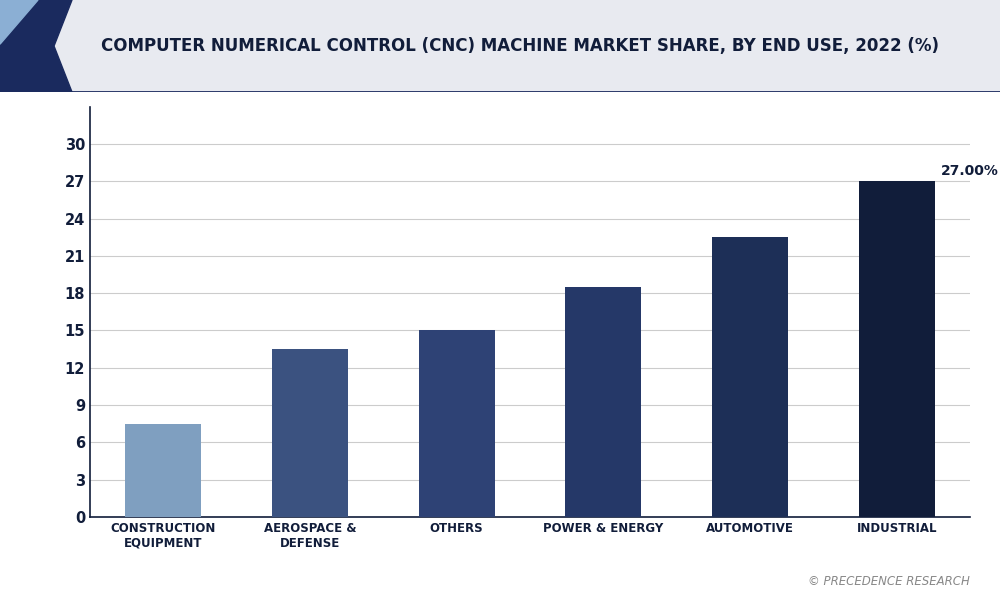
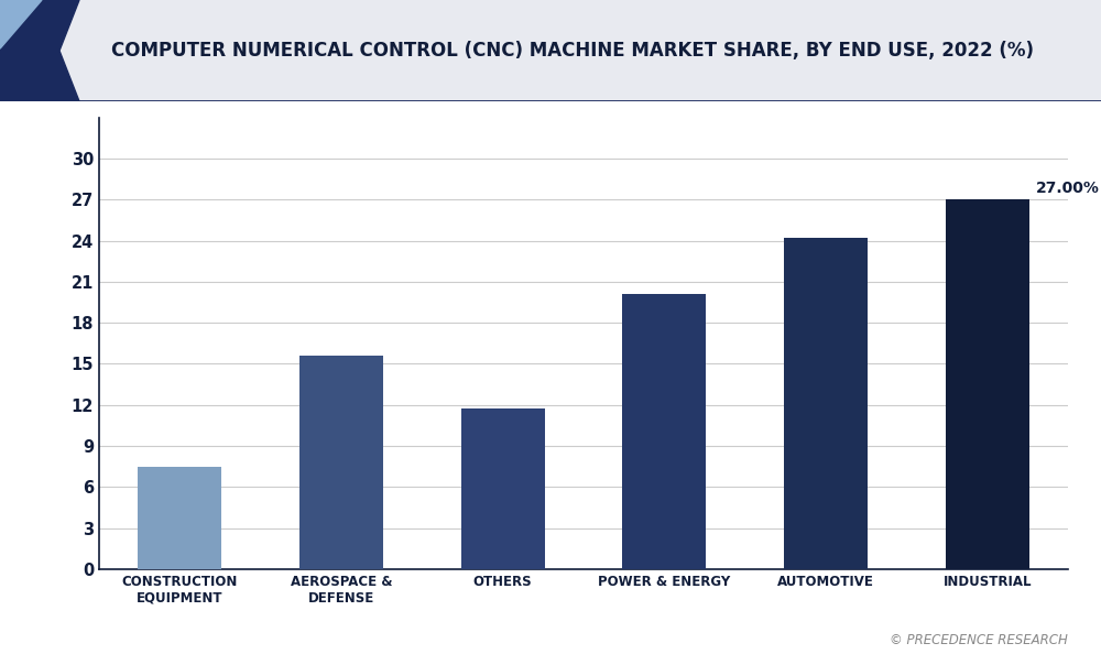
AEROSPACE & DEFENSE: 13.5 -> 15.6
OTHERS: 15.0 -> 11.7
POWER & ENERGY: 18.5 -> 20.1
AUTOMOTIVE: 22.5 -> 24.2
